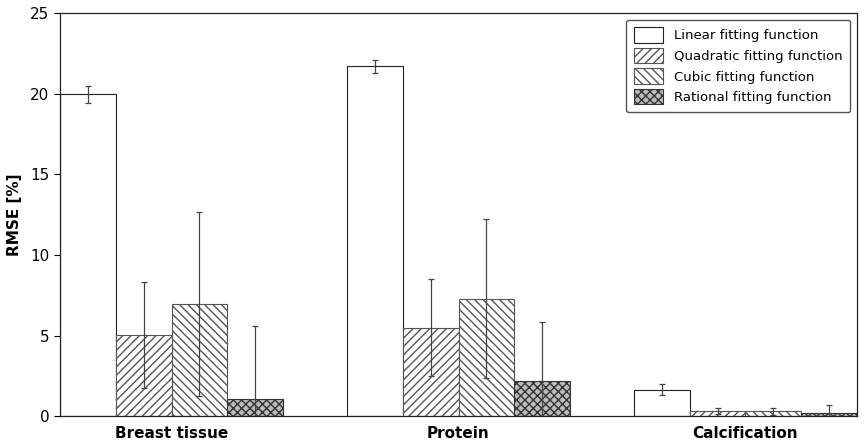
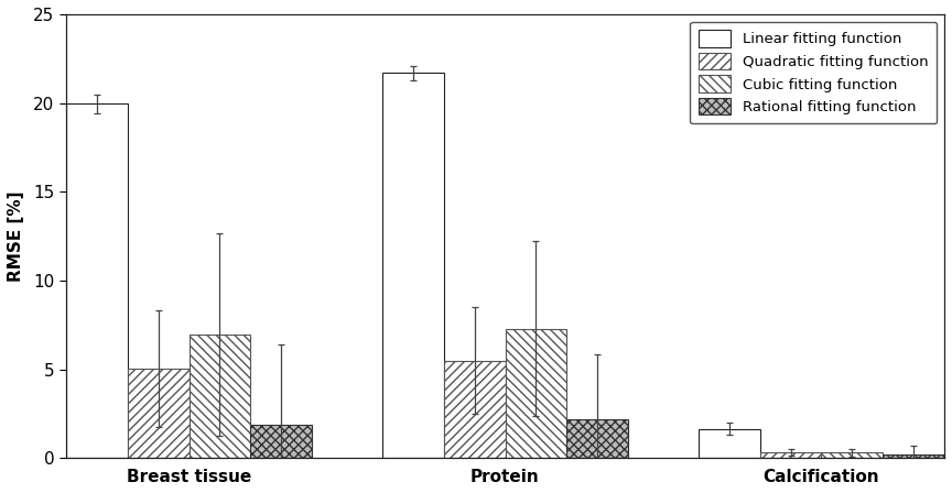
Rational fitting function/Breast tissue: 1.1 -> 1.9
